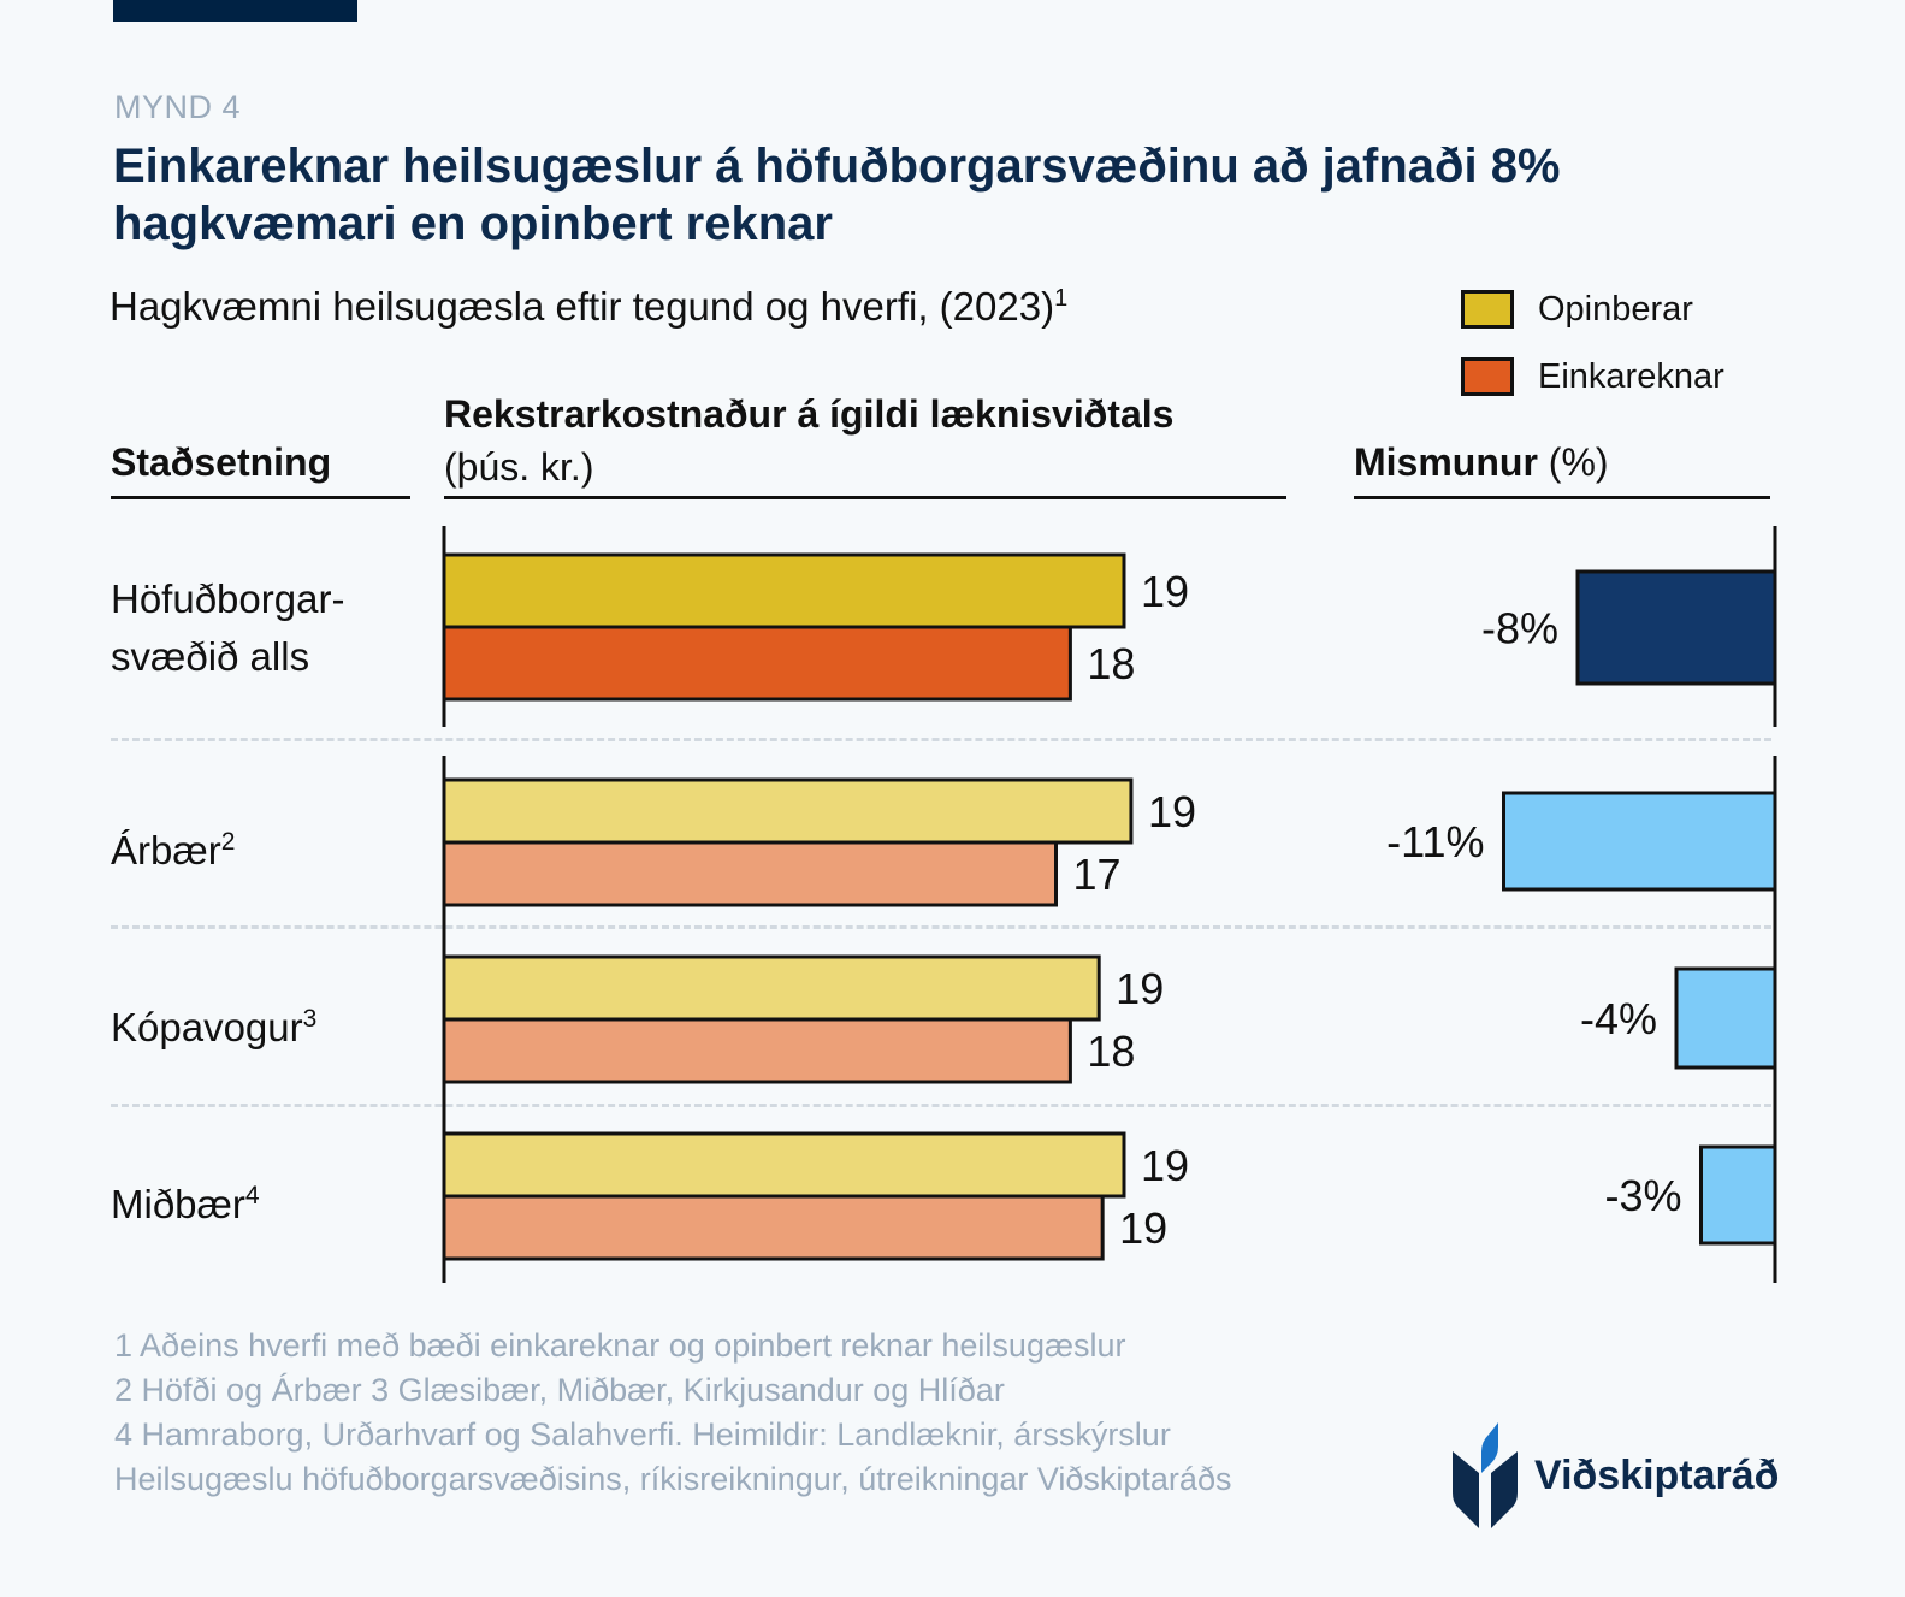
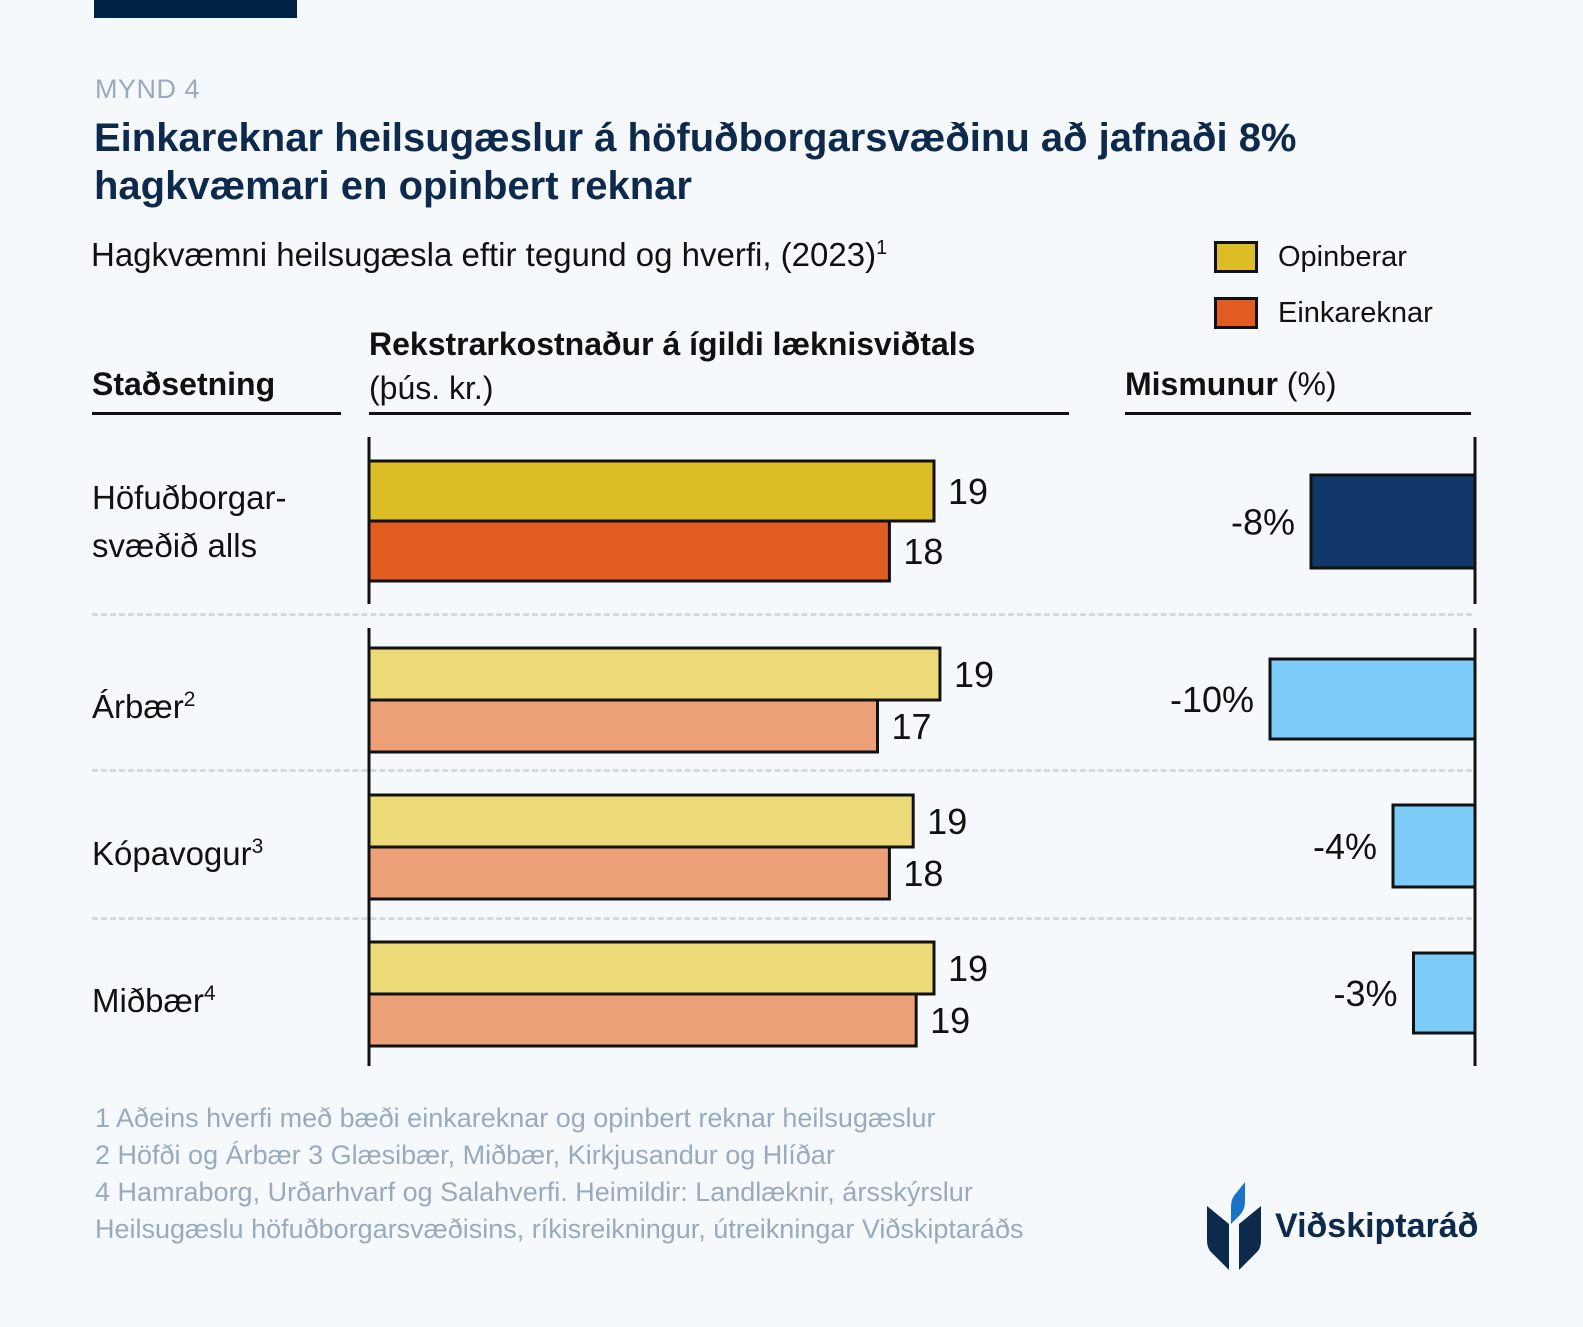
Mismunur (%)/Árbær: -11% -> -10%
